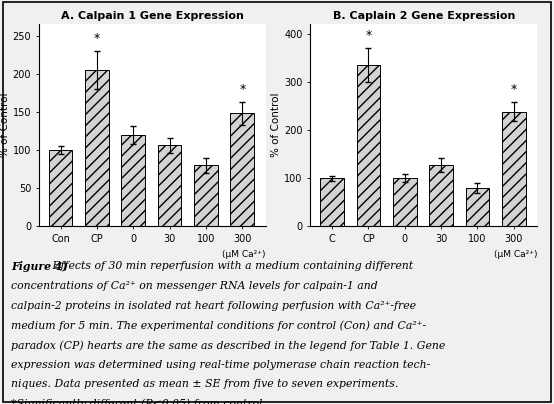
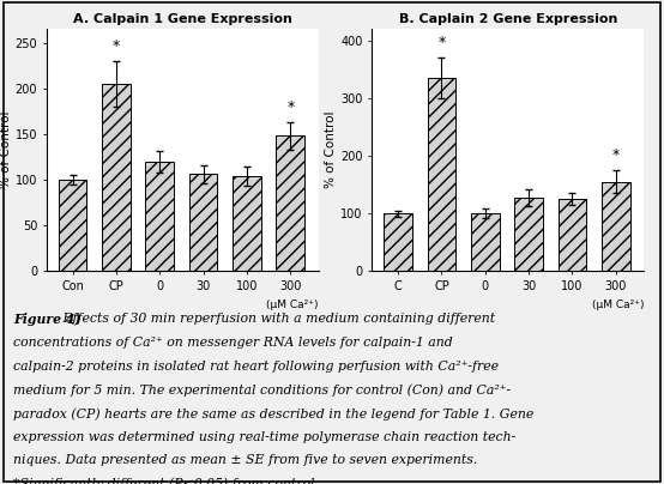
A. Calpain 1 Gene Expression/100: 80 -> 104
B. Caplain 2 Gene Expression/100: 80 -> 125
B. Caplain 2 Gene Expression/300: 238 -> 155
